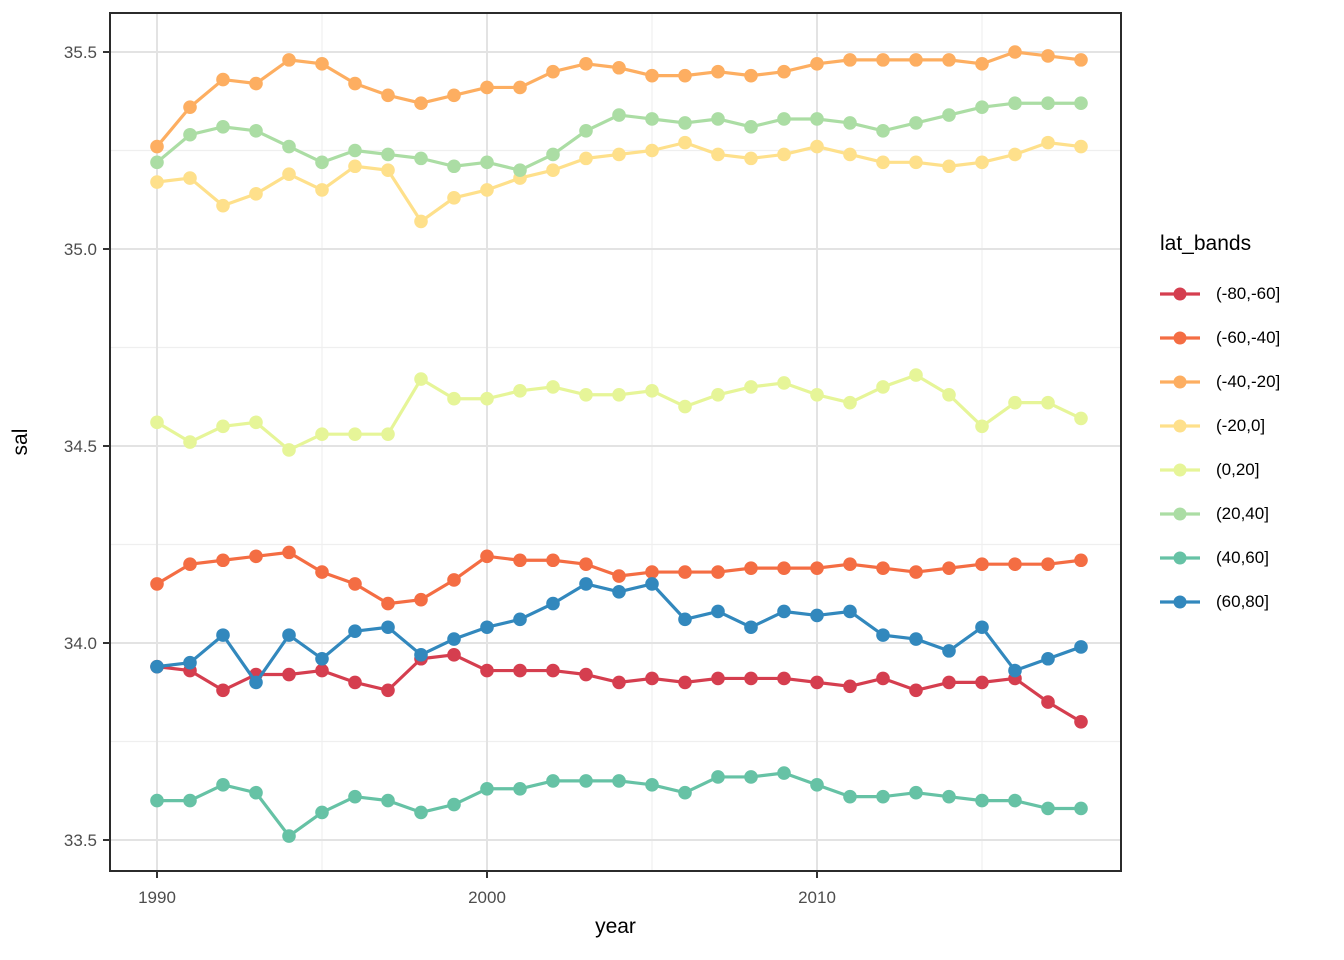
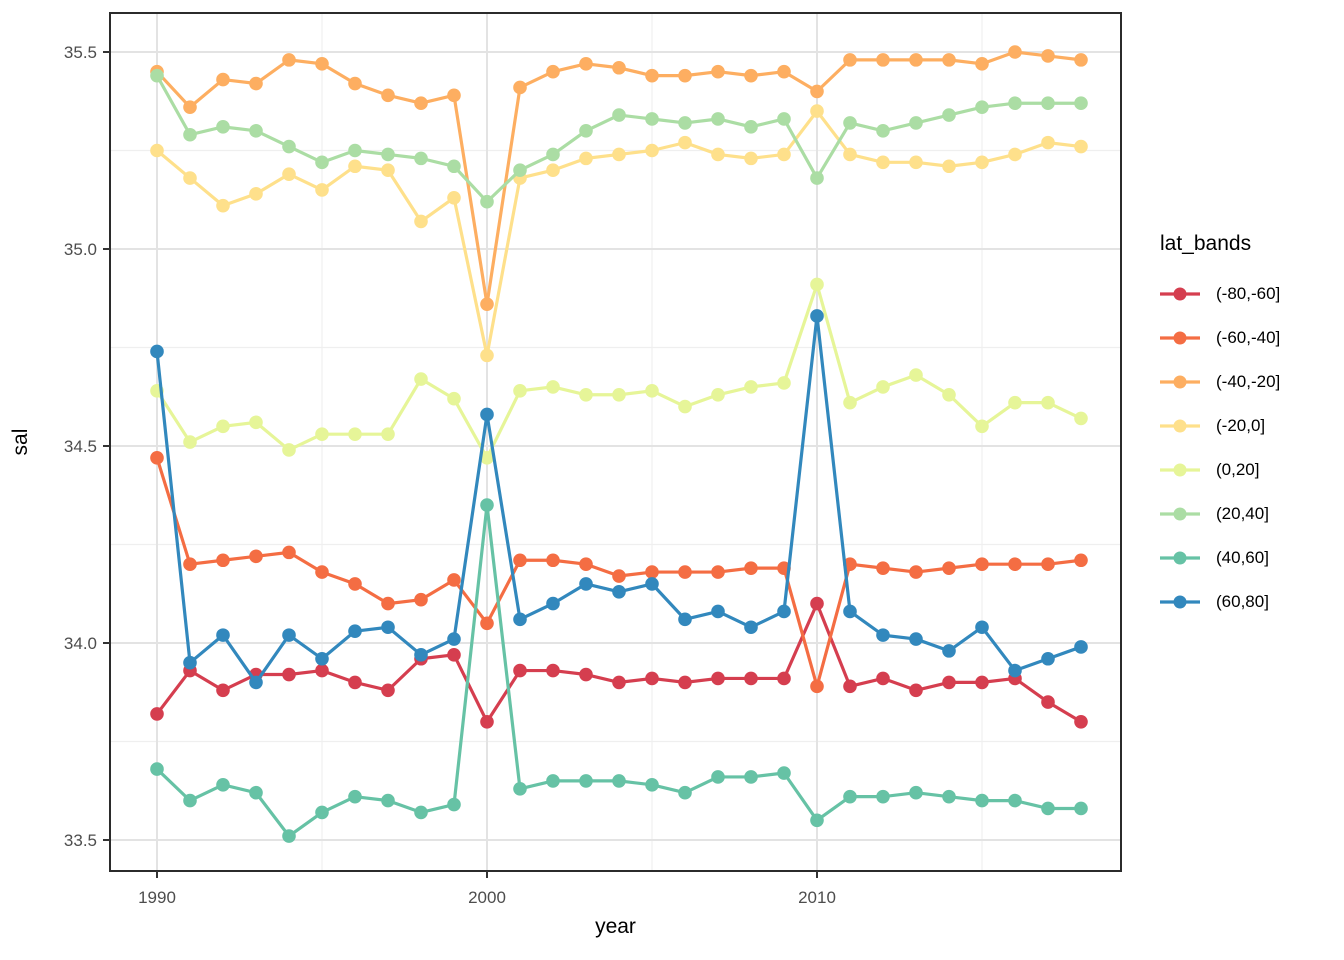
(-80,-60]/1990: 33.94 -> 33.82
(-60,-40]/1990: 34.15 -> 34.47
(-40,-20]/1990: 35.26 -> 35.45
(-20,0]/1990: 35.17 -> 35.25
(0,20]/1990: 34.56 -> 34.64
(20,40]/1990: 35.22 -> 35.44
(40,60]/1990: 33.60 -> 33.68
(60,80]/1990: 33.94 -> 34.74
(-80,-60]/2000: 33.93 -> 33.80
(-60,-40]/2000: 34.22 -> 34.05
(-40,-20]/2000: 35.41 -> 34.86
(-20,0]/2000: 35.15 -> 34.73
(0,20]/2000: 34.62 -> 34.47
(20,40]/2000: 35.22 -> 35.12
(40,60]/2000: 33.63 -> 34.35
(60,80]/2000: 34.04 -> 34.58
(-80,-60]/2010: 33.90 -> 34.10
(-60,-40]/2010: 34.19 -> 33.89
(-40,-20]/2010: 35.47 -> 35.40
(-20,0]/2010: 35.26 -> 35.35
(0,20]/2010: 34.63 -> 34.91
(20,40]/2010: 35.33 -> 35.18
(40,60]/2010: 33.64 -> 33.55
(60,80]/2010: 34.07 -> 34.83
